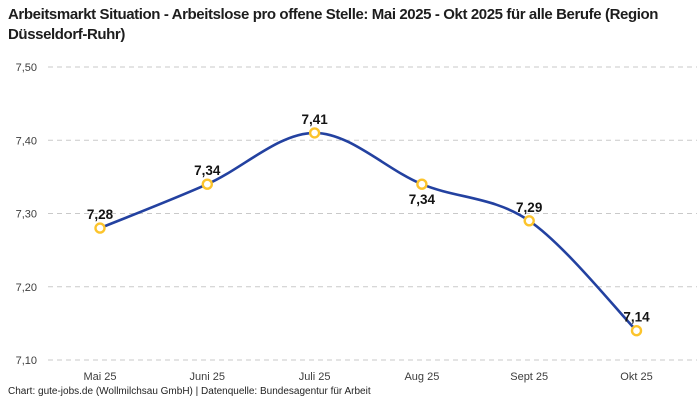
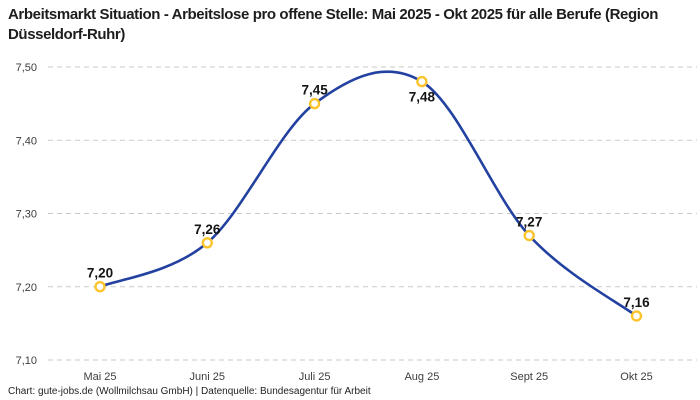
Mai 25: 7,28 -> 7,20
Juni 25: 7,34 -> 7,26
Juli 25: 7,41 -> 7,45
Aug 25: 7,34 -> 7,48
Sept 25: 7,29 -> 7,27
Okt 25: 7,14 -> 7,16
